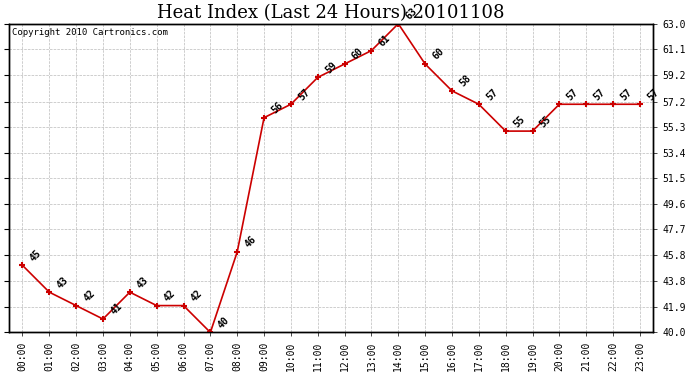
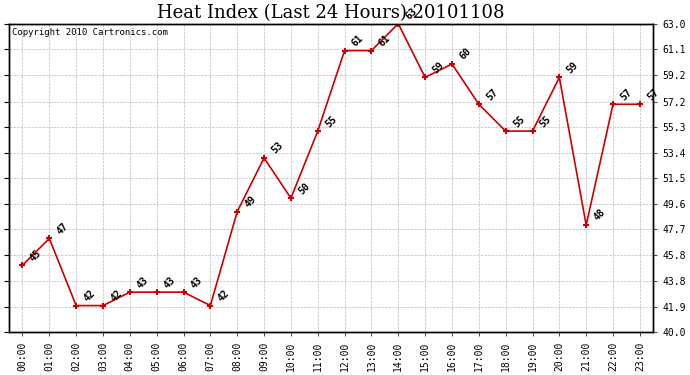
01:00: 43 -> 47
03:00: 41 -> 42
05:00: 42 -> 43
06:00: 42 -> 43
07:00: 40 -> 42
08:00: 46 -> 49
09:00: 56 -> 53
10:00: 57 -> 50
11:00: 59 -> 55
12:00: 60 -> 61
15:00: 60 -> 59
16:00: 58 -> 60
20:00: 57 -> 59
21:00: 57 -> 48
